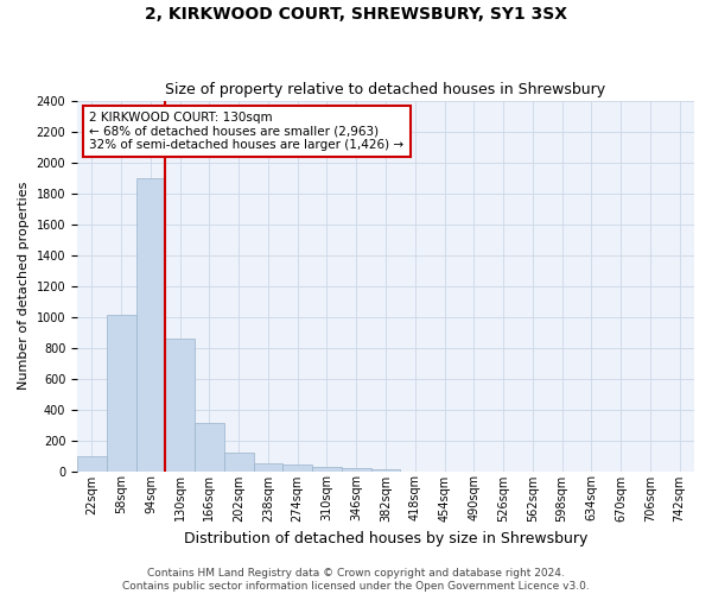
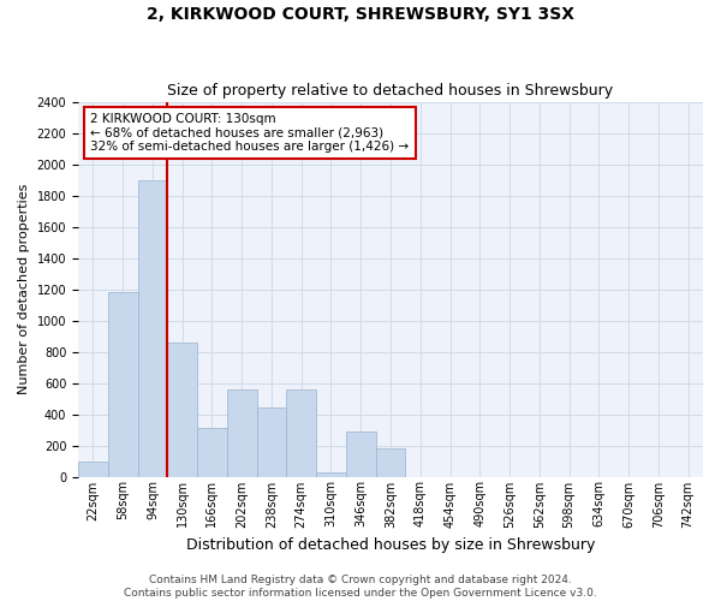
58sqm: 1010 -> 1180
202sqm: 120 -> 560
238sqm: 50 -> 440
274sqm: 40 -> 560
346sqm: 20 -> 290
382sqm: 10 -> 180
